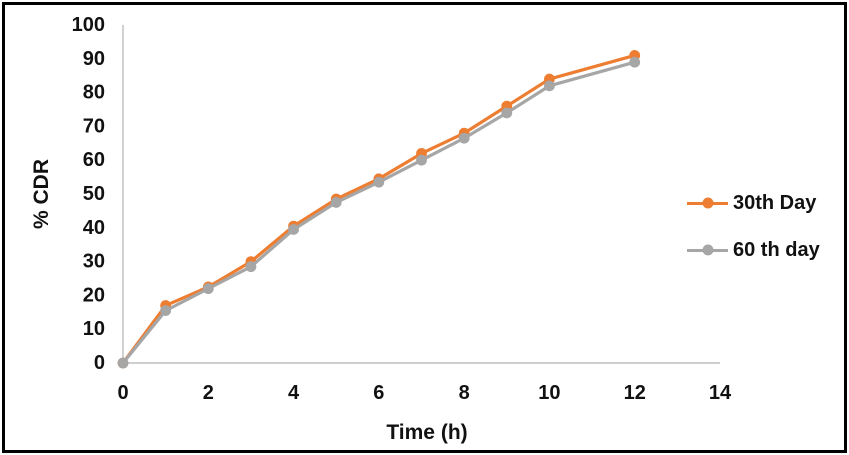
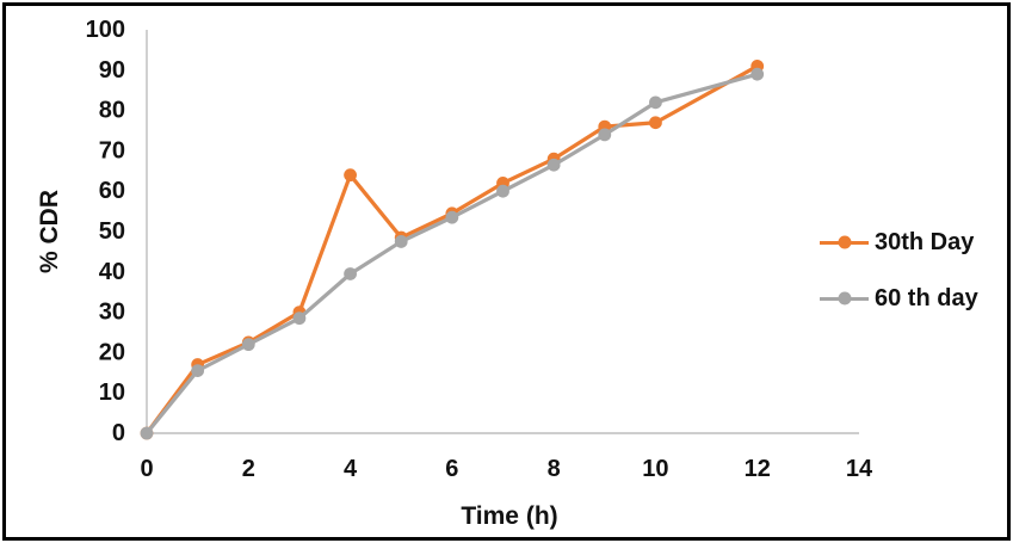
30th Day/4: 40 -> 64
30th Day/10: 84 -> 77
